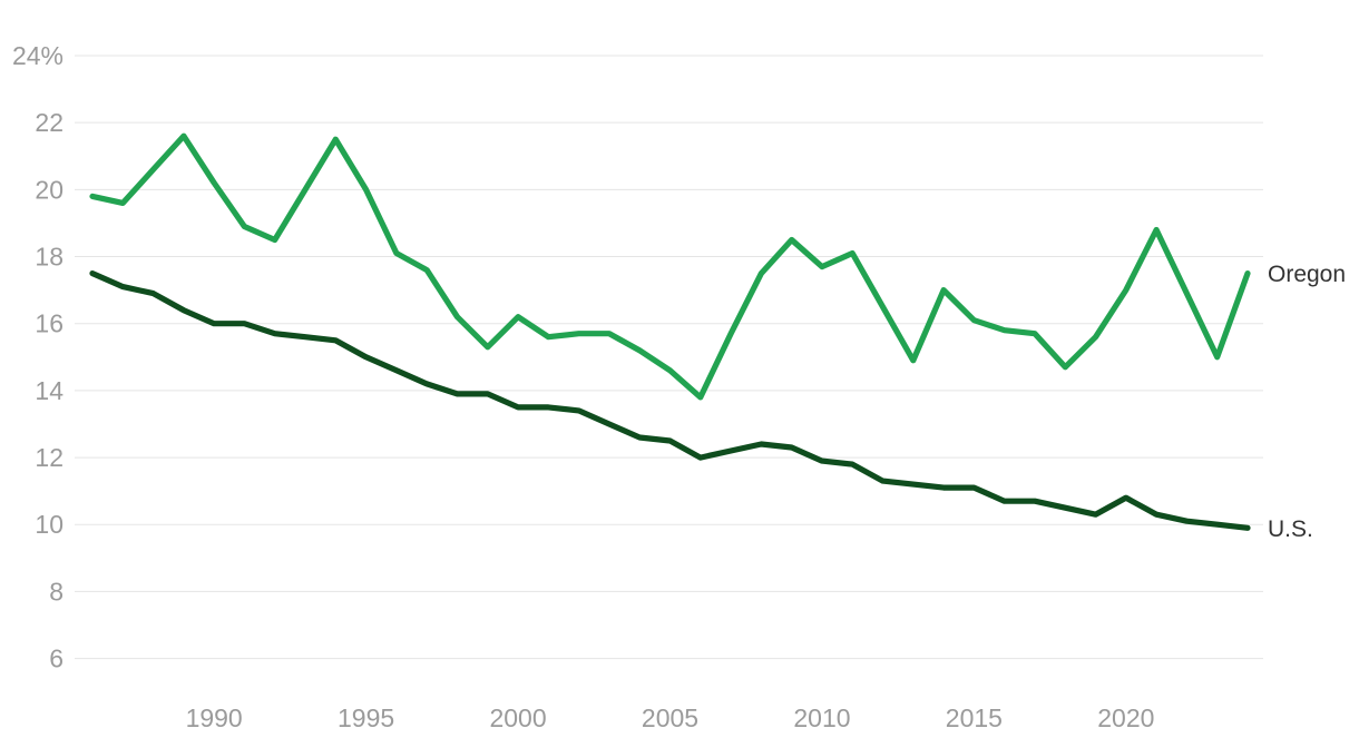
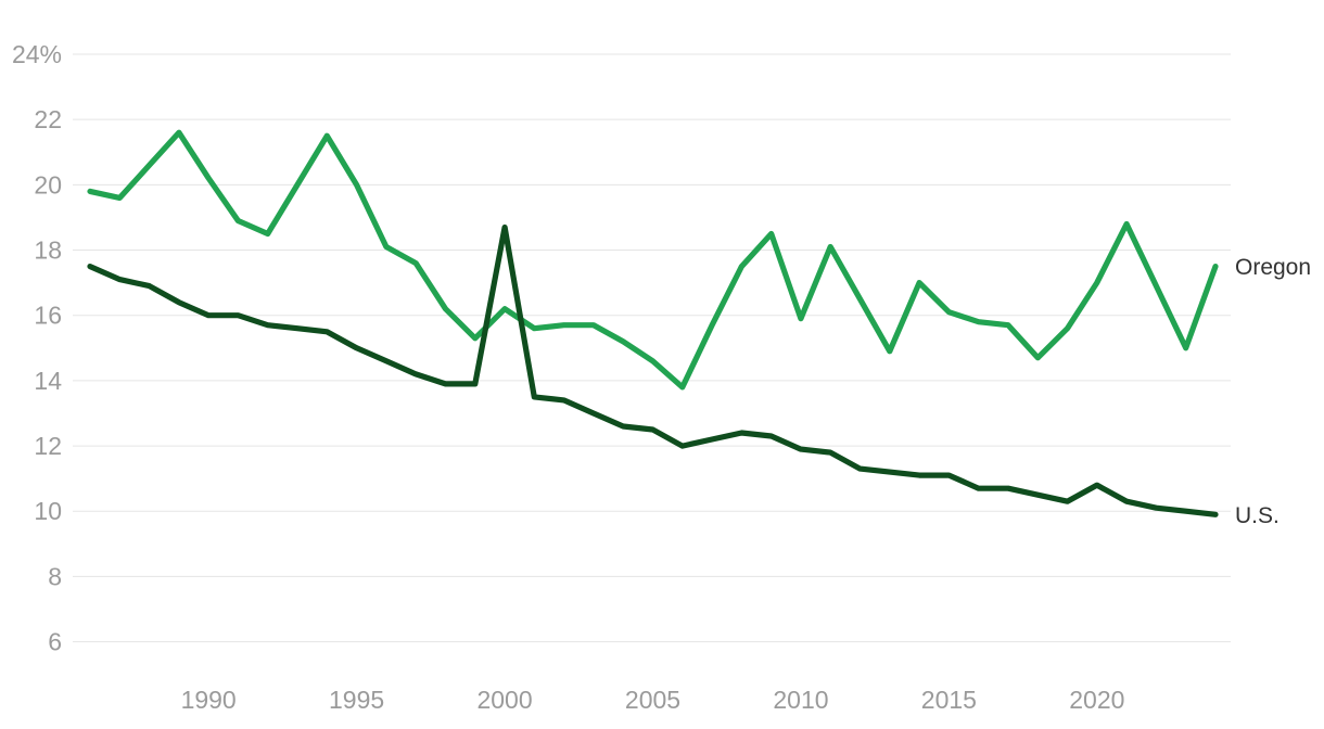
U.S./2000: 13.5% -> 18.7%
Oregon/2010: 17.7% -> 15.9%
